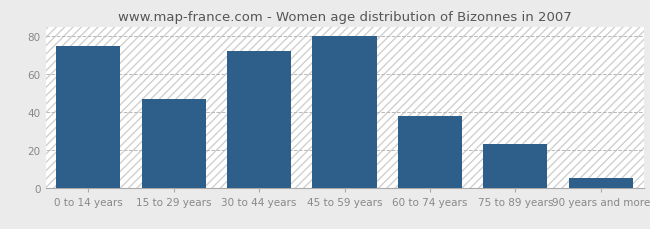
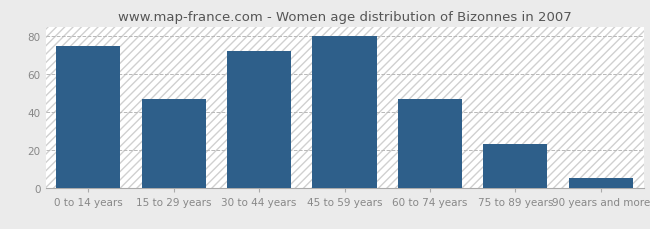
60 to 74 years: 38 -> 47
